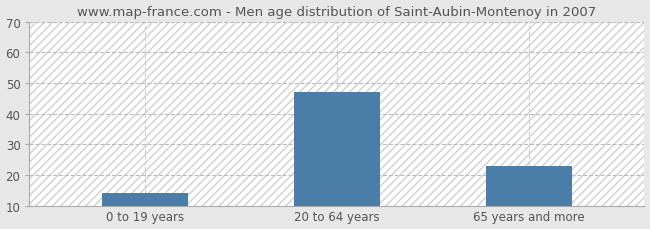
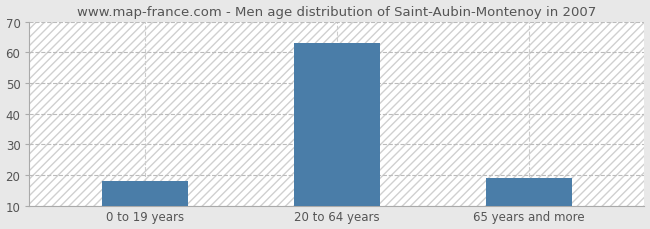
0 to 19 years: 14 -> 18
20 to 64 years: 47 -> 63
65 years and more: 23 -> 19
